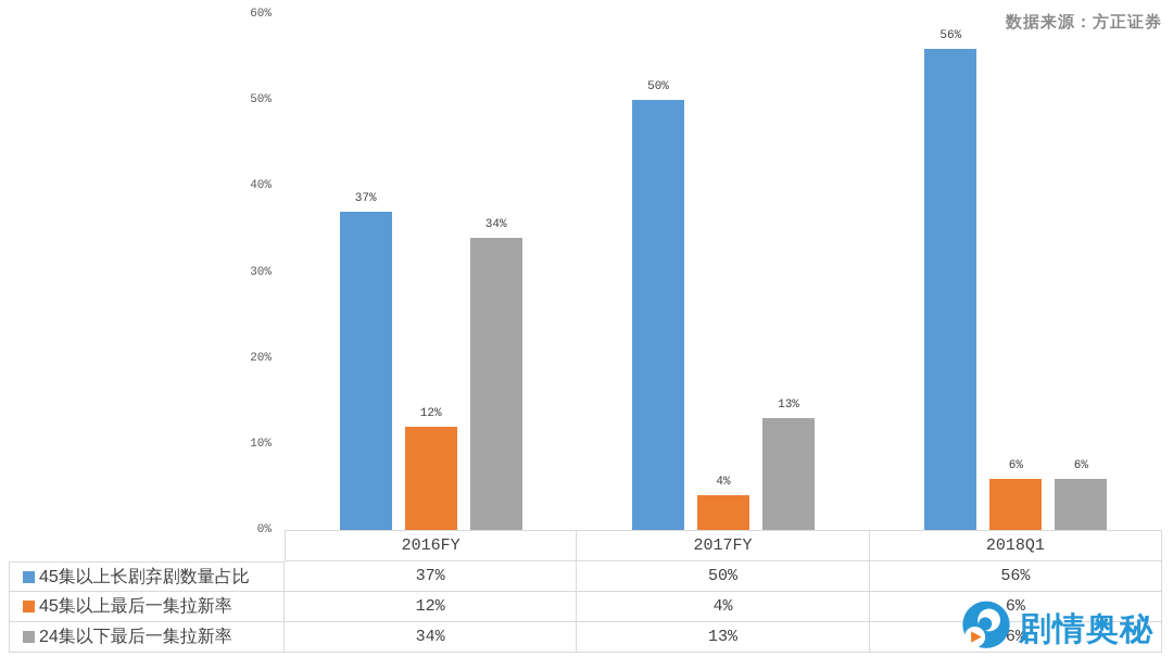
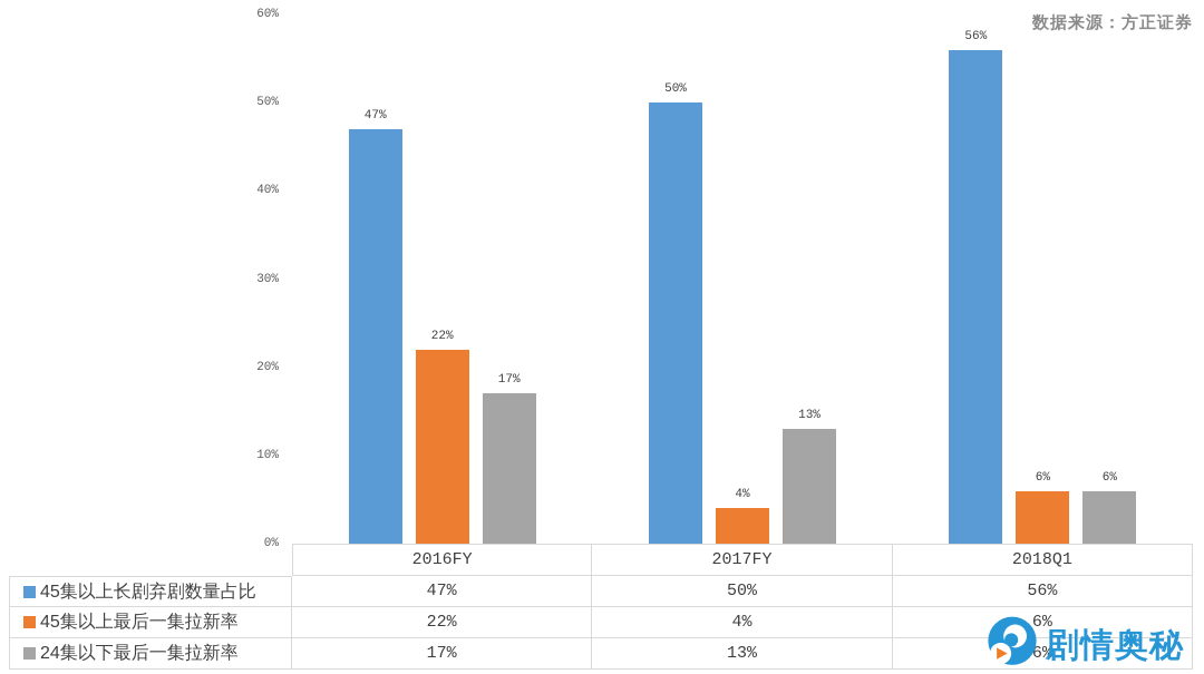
45集以上长剧弃剧数量占比/2016FY: 37% -> 47%
45集以上最后一集拉新率/2016FY: 12% -> 22%
24集以下最后一集拉新率/2016FY: 34% -> 17%
